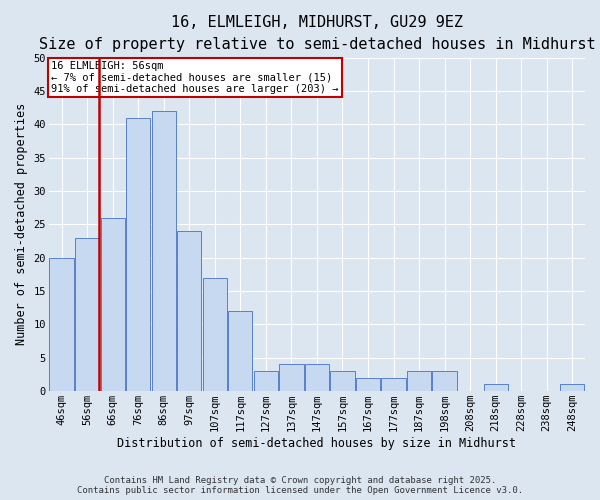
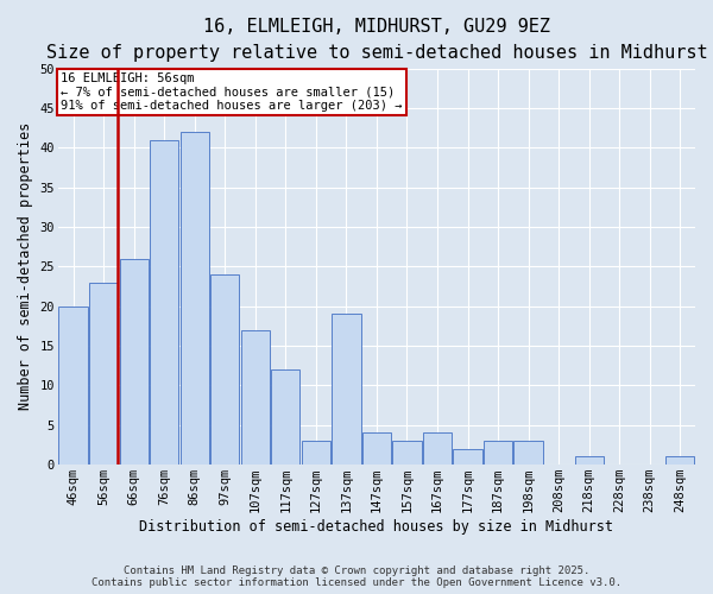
137sqm: 4 -> 19
167sqm: 2 -> 4
